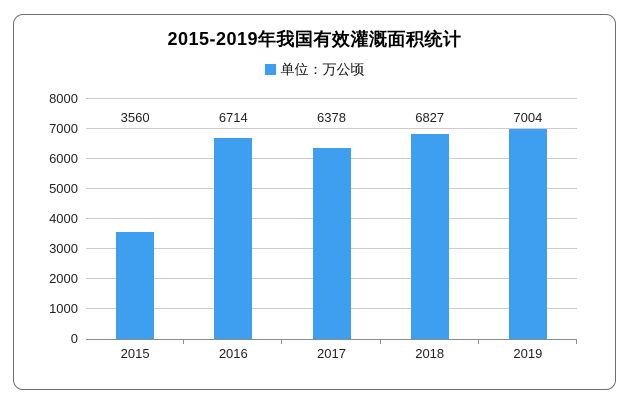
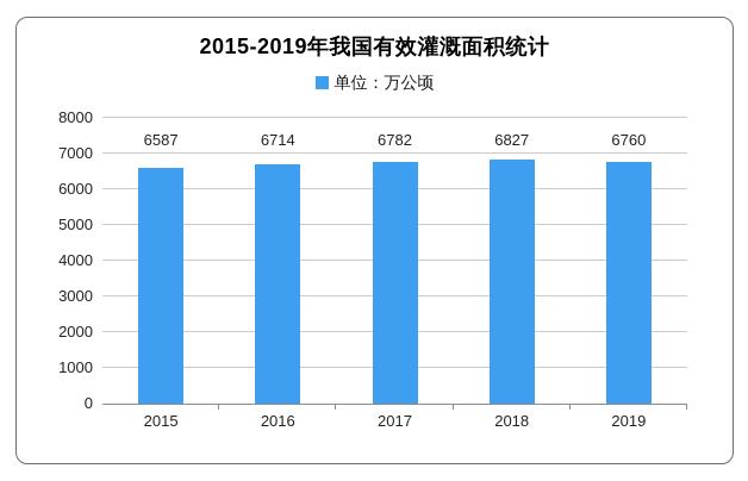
2015: 3560 -> 6587
2017: 6378 -> 6782
2019: 7004 -> 6760
